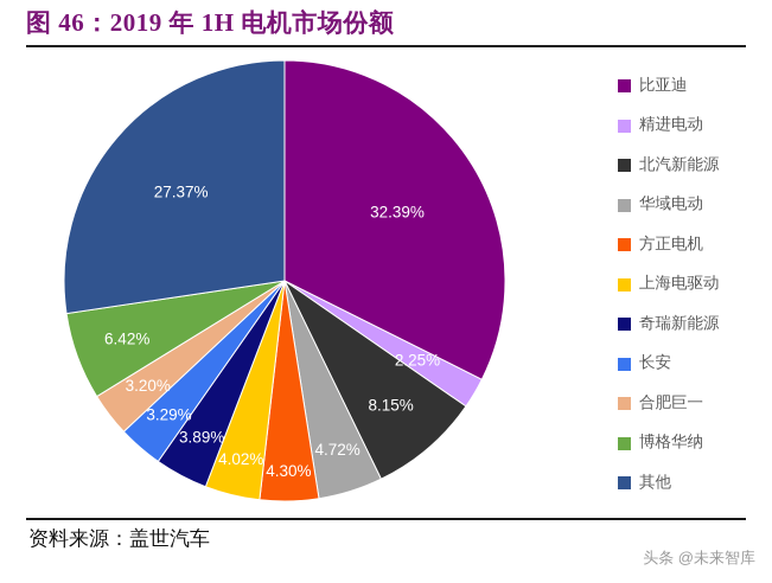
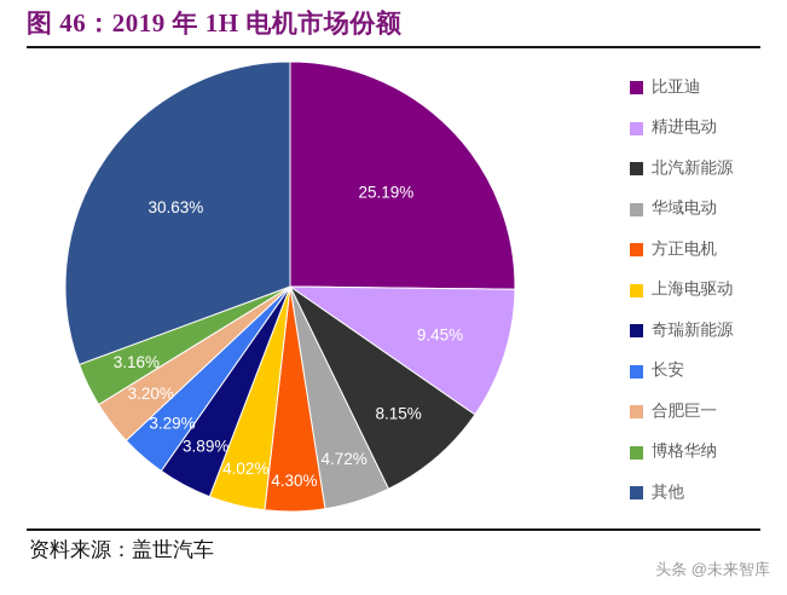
比亚迪: 32.39% -> 25.19%
精进电动: 2.25% -> 9.45%
博格华纳: 6.42% -> 3.16%
其他: 27.37% -> 30.63%
